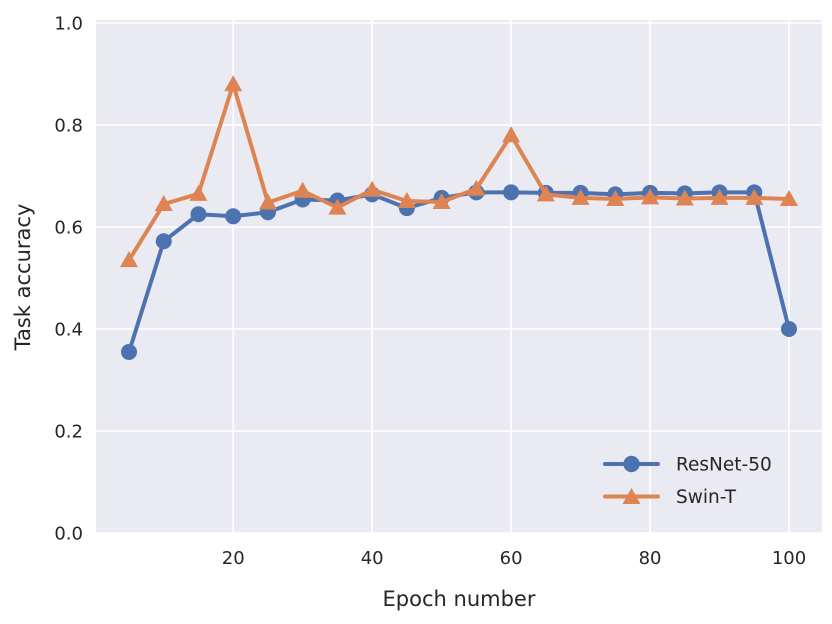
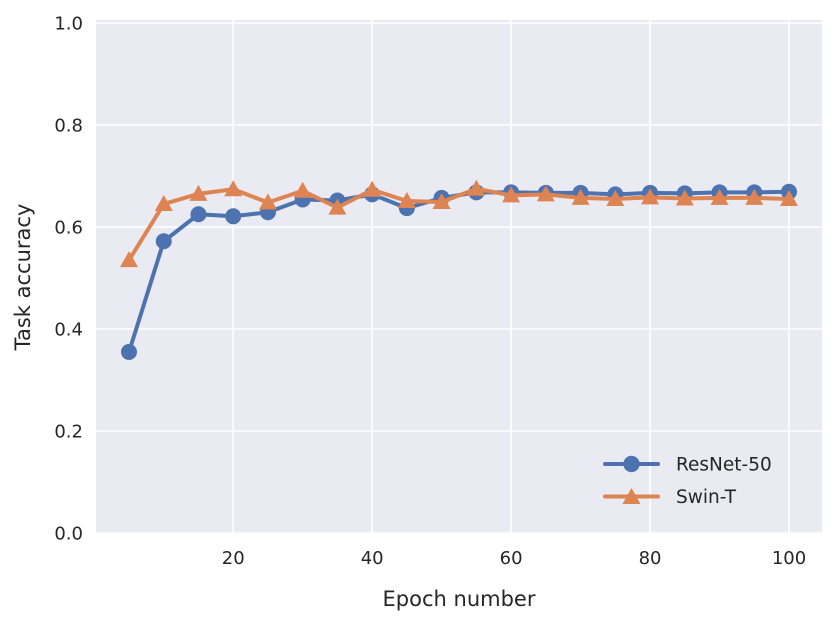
Swin-T/20: 0.88 -> 0.67
Swin-T/60: 0.78 -> 0.66
ResNet-50/100: 0.40 -> 0.67
